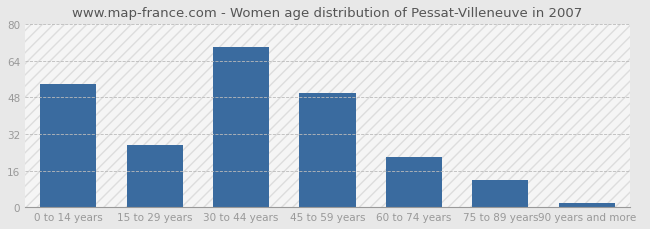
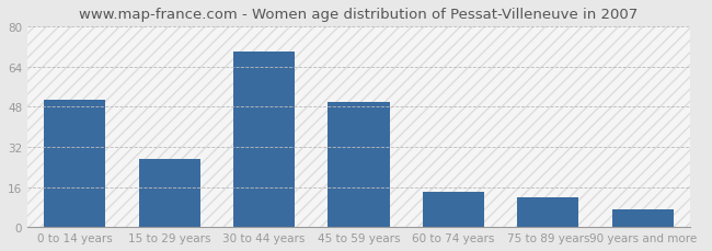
0 to 14 years: 54 -> 51
60 to 74 years: 22 -> 14
90 years and more: 2 -> 7
